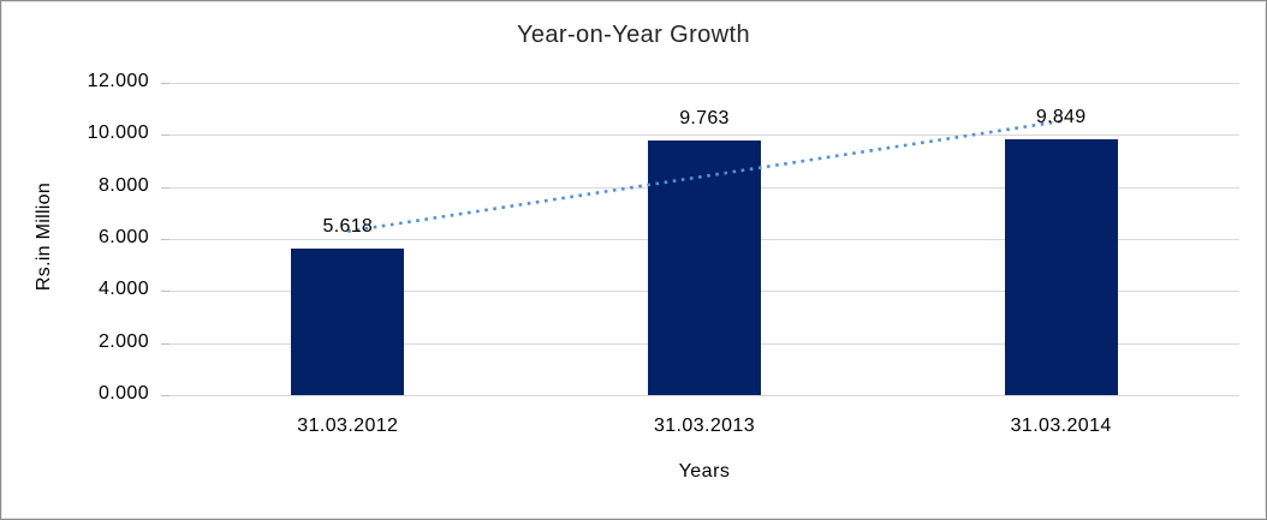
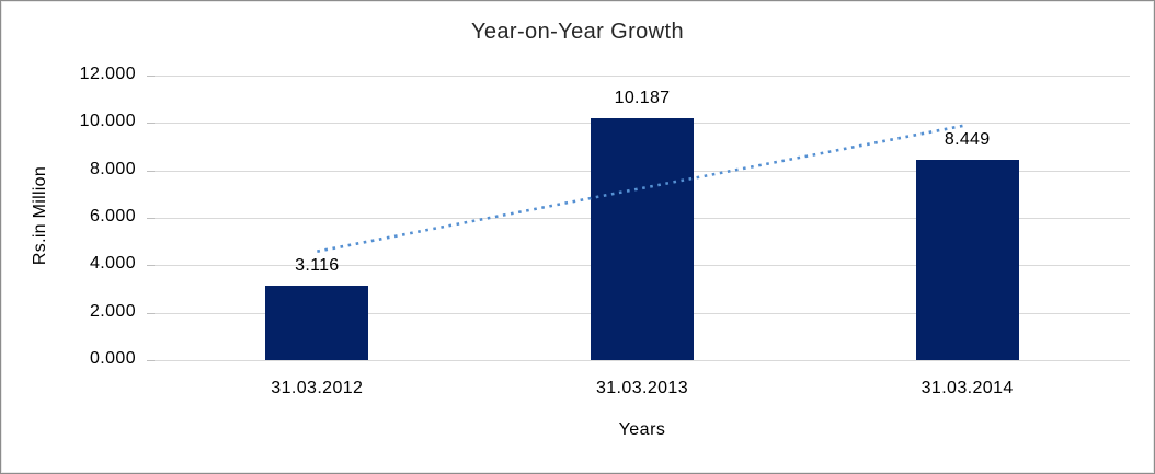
31.03.2012: 5.618 -> 3.116
31.03.2013: 9.763 -> 10.187
31.03.2014: 9.849 -> 8.449
